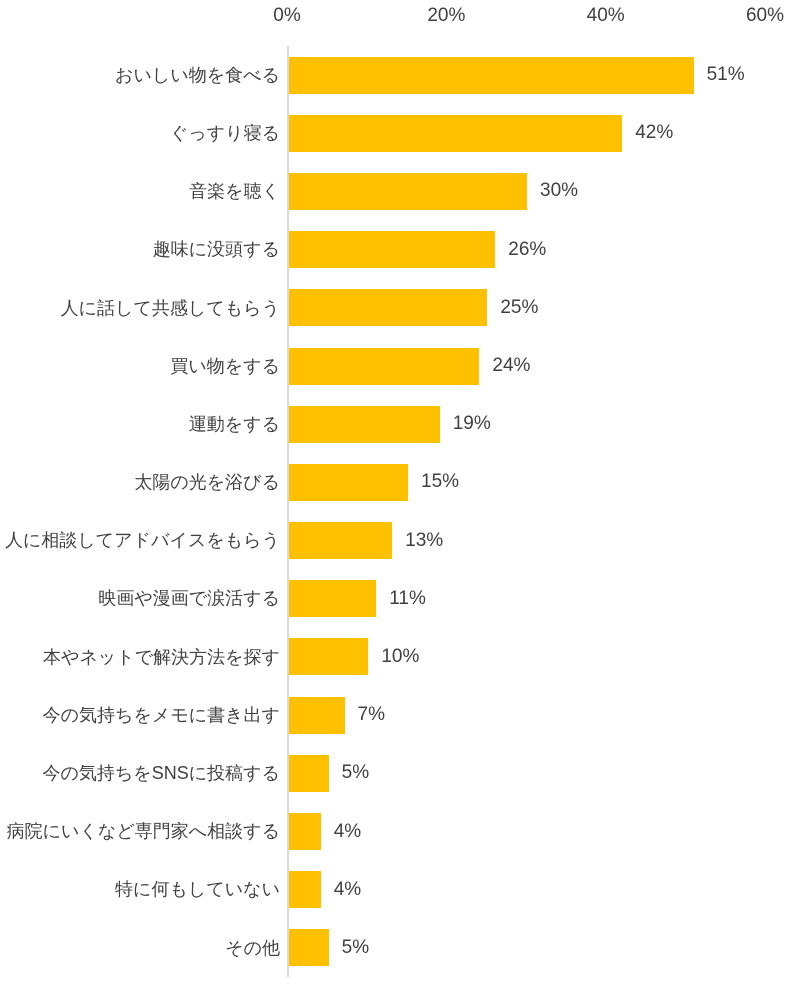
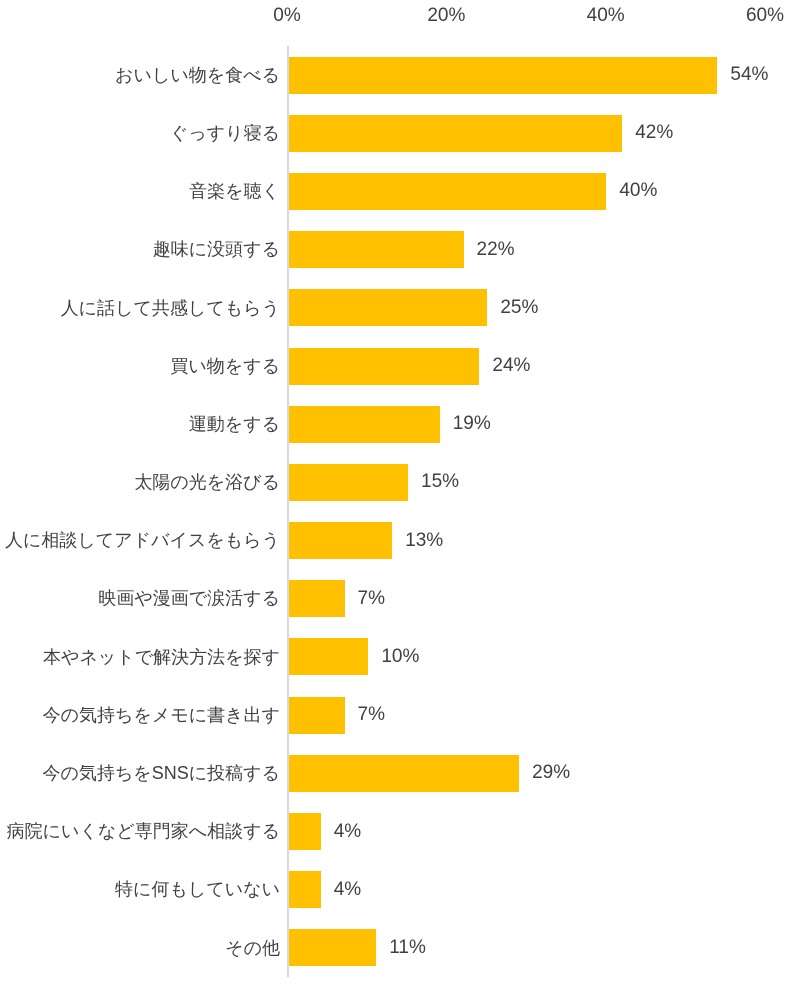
おいしい物を食べる: 51% -> 54%
音楽を聴く: 30% -> 40%
趣味に没頭する: 26% -> 22%
映画や漫画で涙活する: 11% -> 7%
今の気持ちをSNSに投稿する: 5% -> 29%
その他: 5% -> 11%
